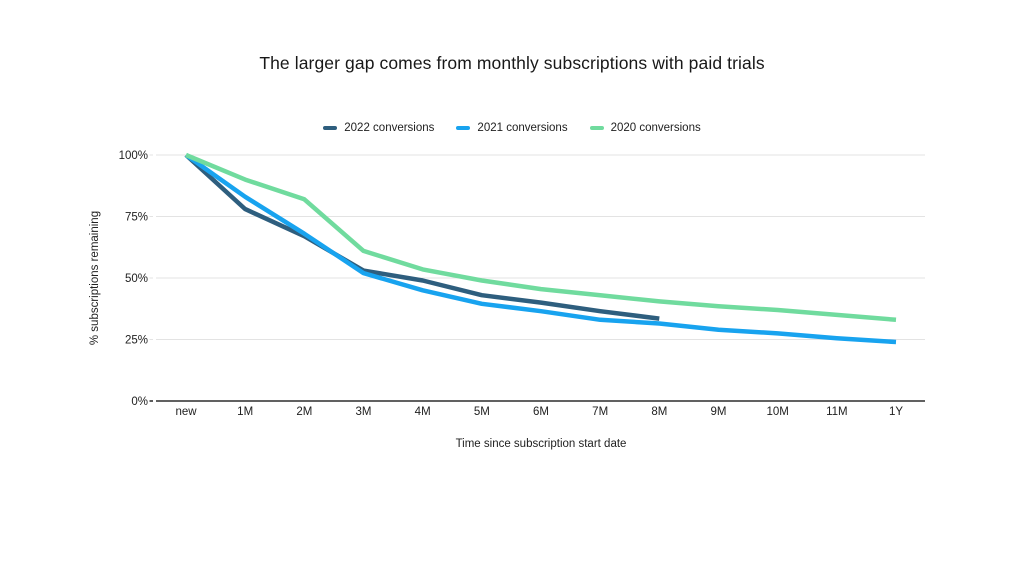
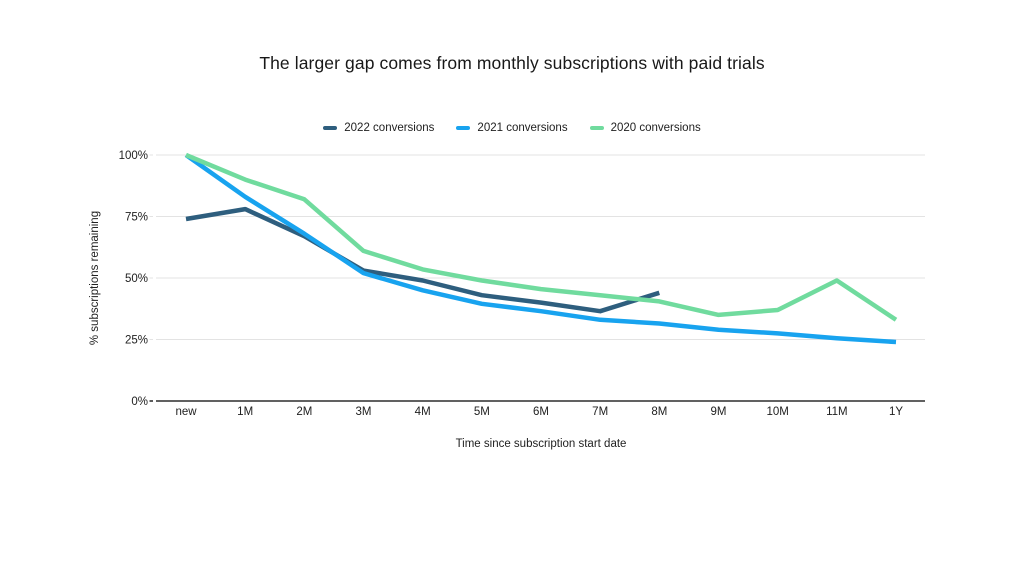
2022 conversions/new: 100% -> 74%
2022 conversions/8M: 34% -> 44%
2020 conversions/9M: 38% -> 35%
2020 conversions/11M: 35% -> 49%
